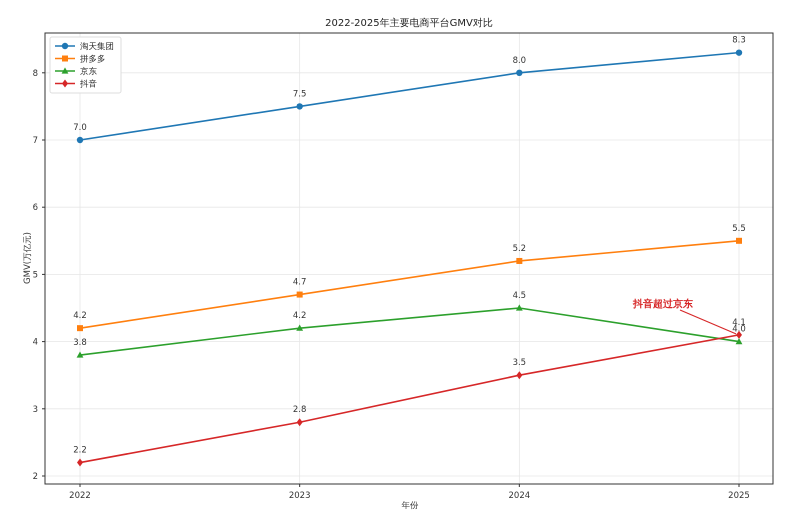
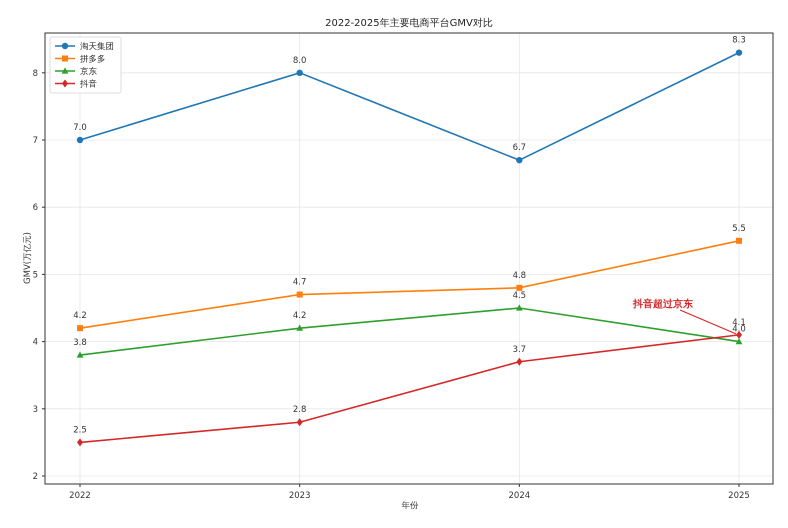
抖音/2022: 2.2 -> 2.5
淘天集团/2023: 7.5 -> 8.0
淘天集团/2024: 8.0 -> 6.7
拼多多/2024: 5.2 -> 4.8
抖音/2024: 3.5 -> 3.7
